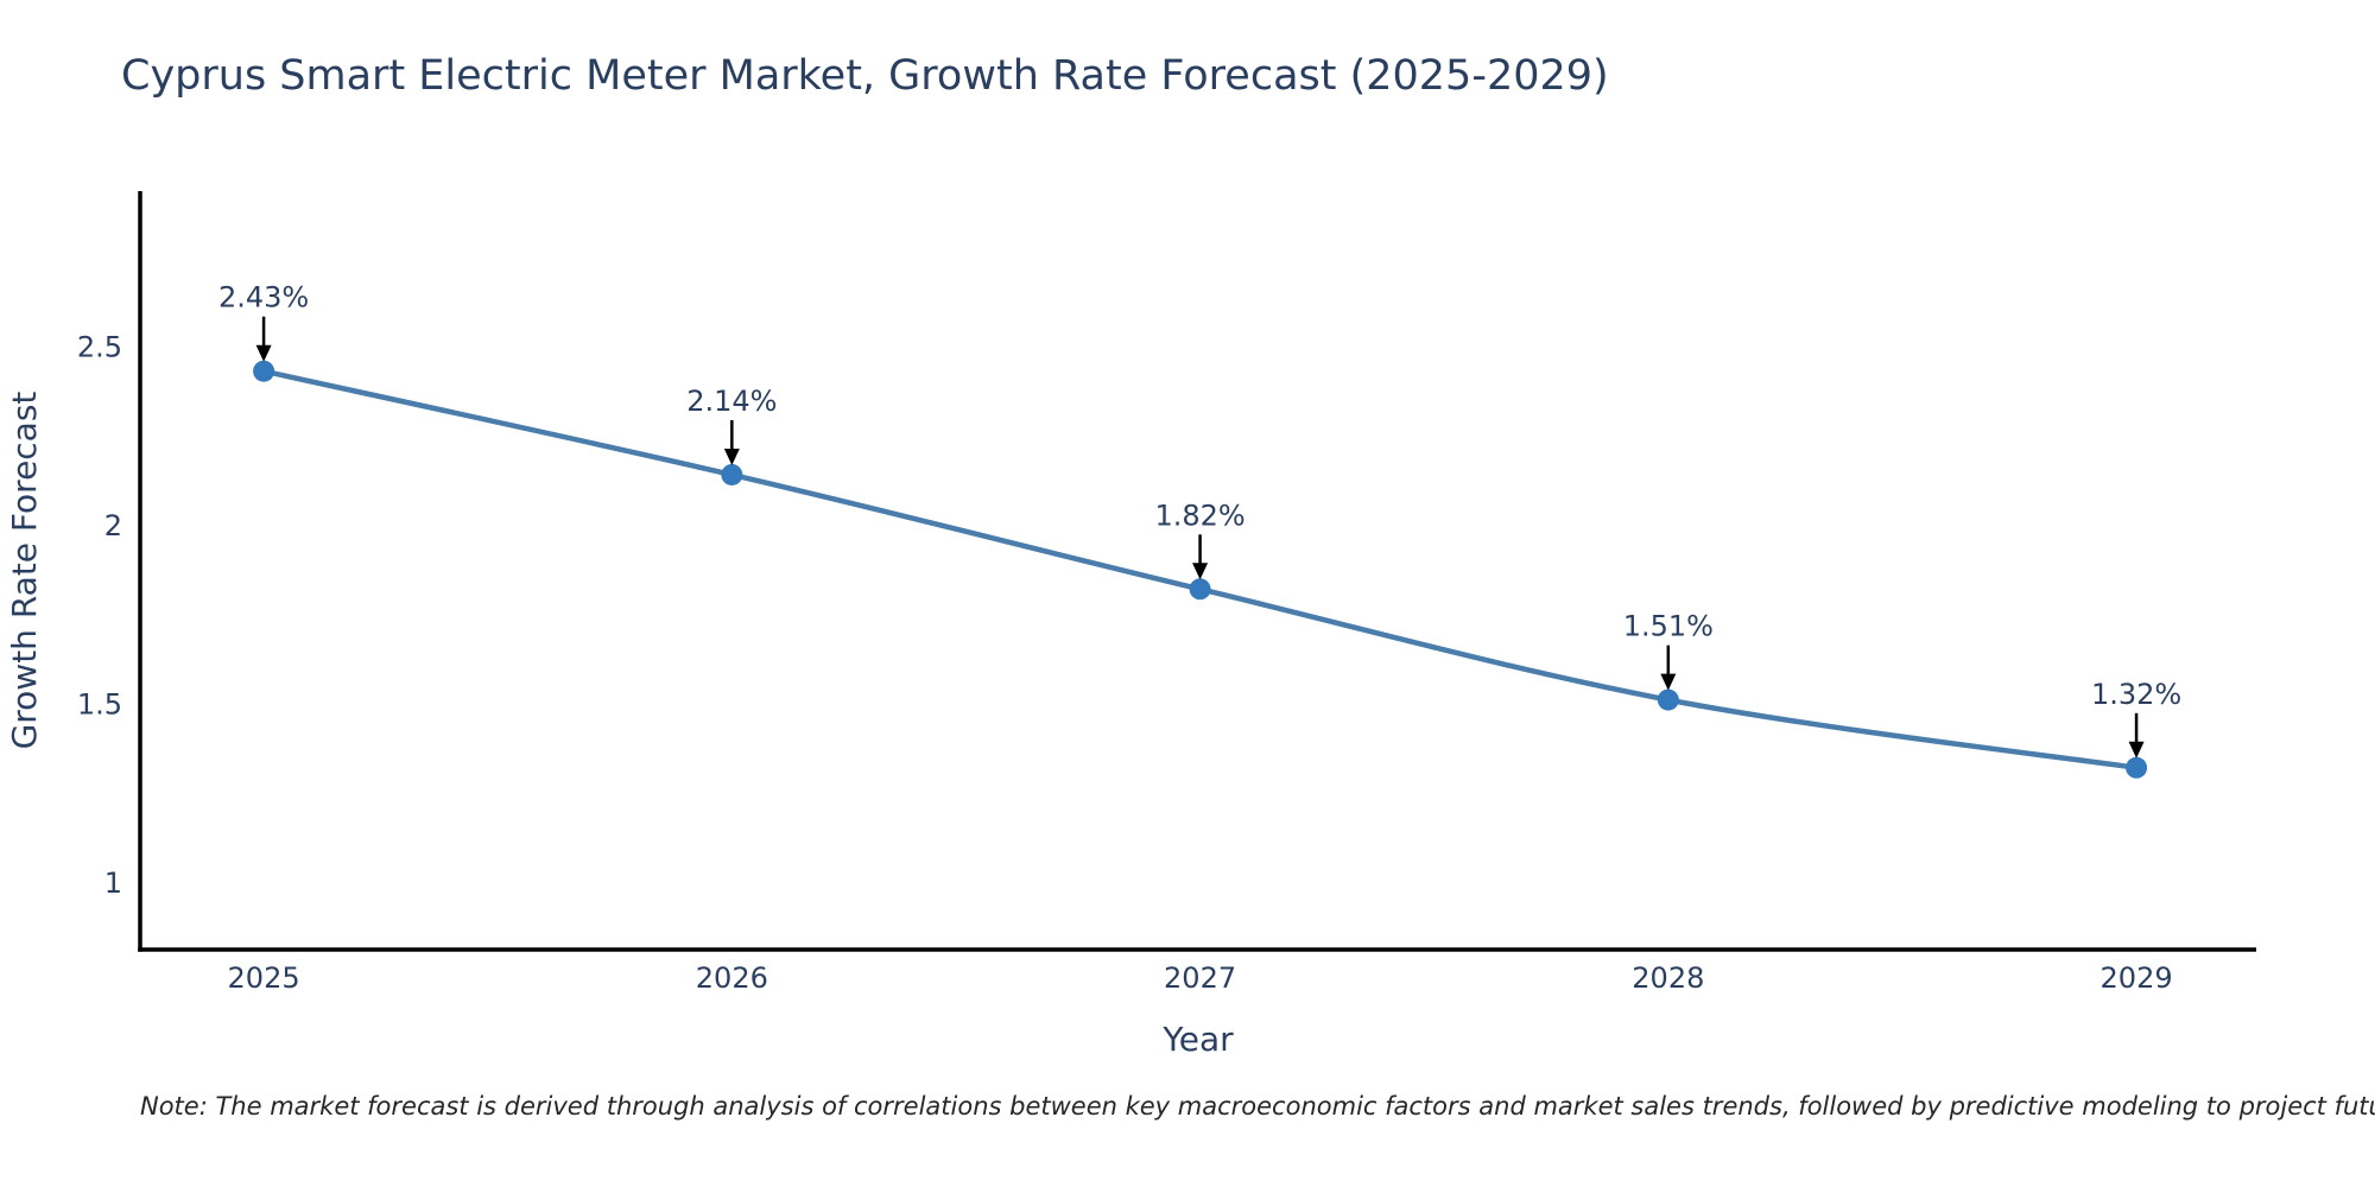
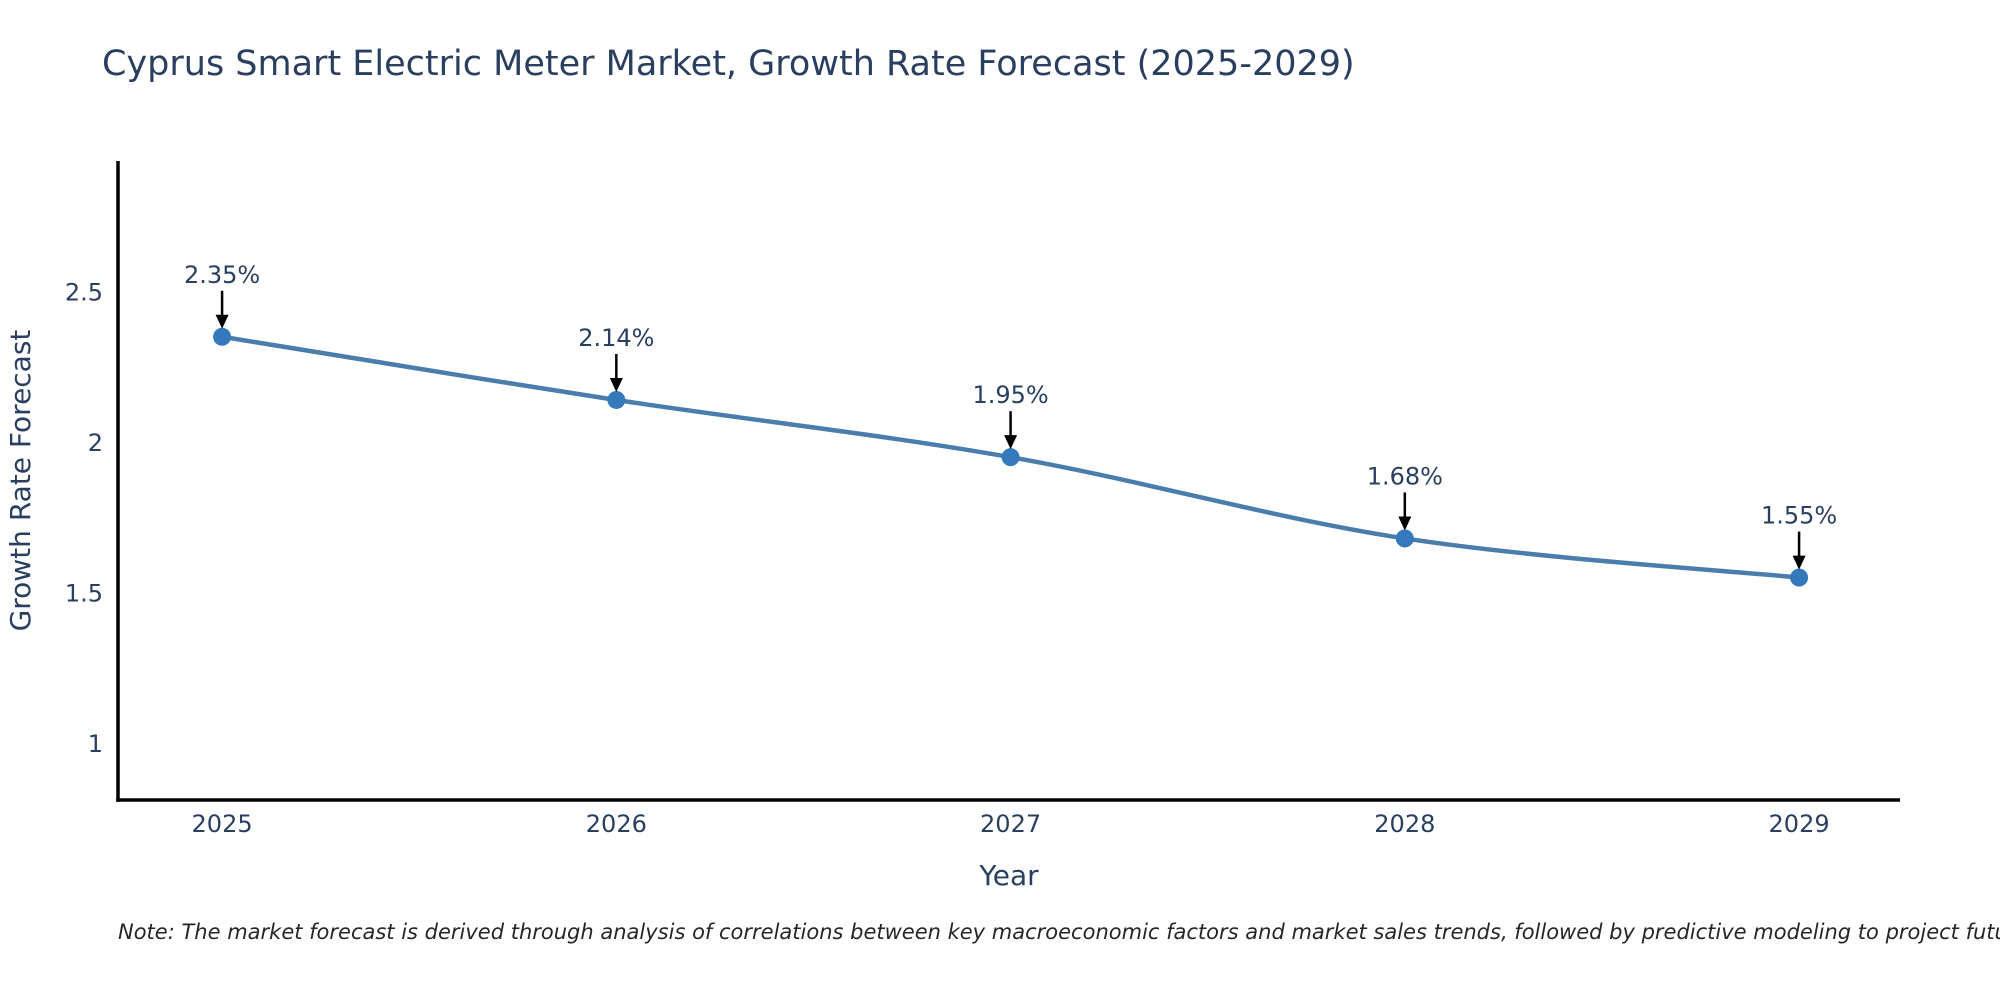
2025: 2.43% -> 2.35%
2027: 1.82% -> 1.95%
2028: 1.51% -> 1.68%
2029: 1.32% -> 1.55%
